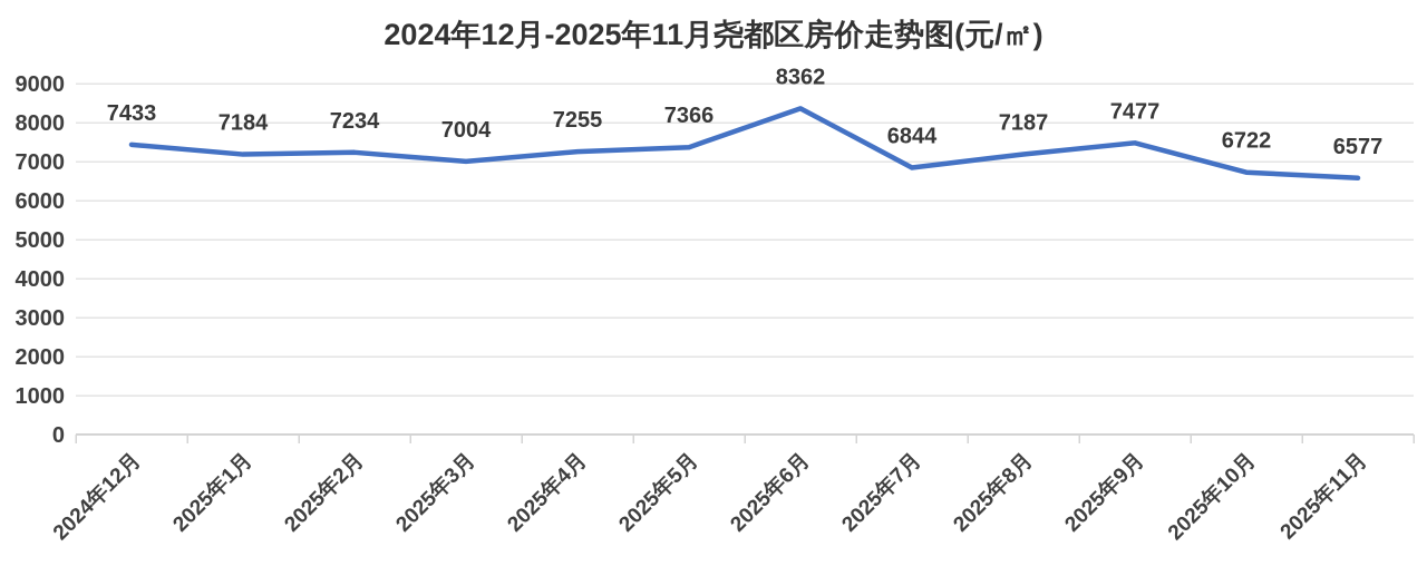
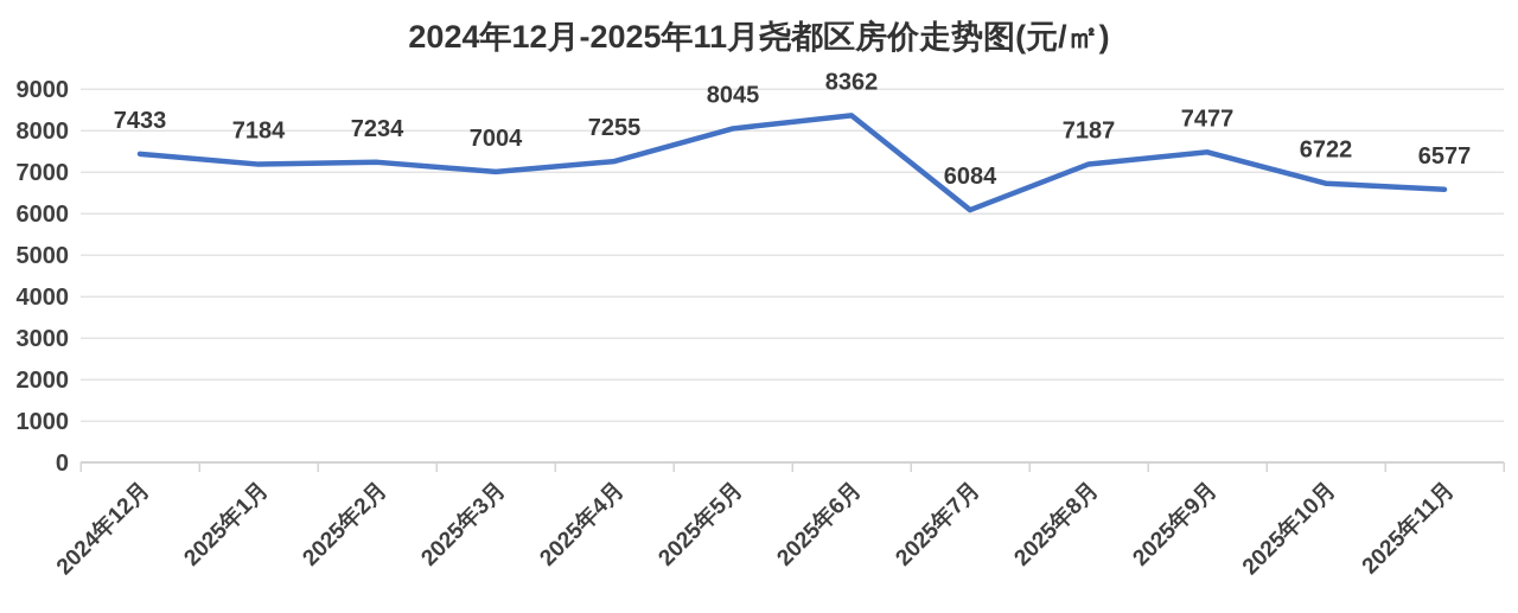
2025年5月: 7366 -> 8045
2025年7月: 6844 -> 6084
